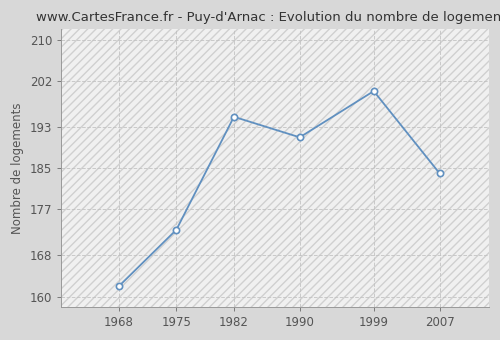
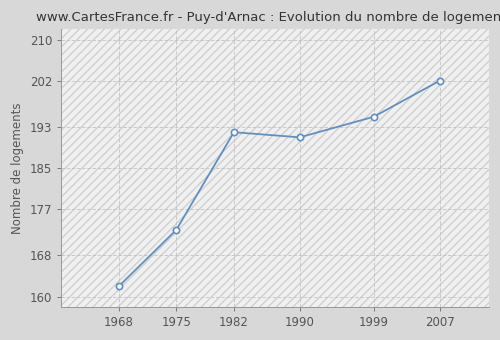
1982: 195 -> 192
1999: 200 -> 195
2007: 184 -> 202
